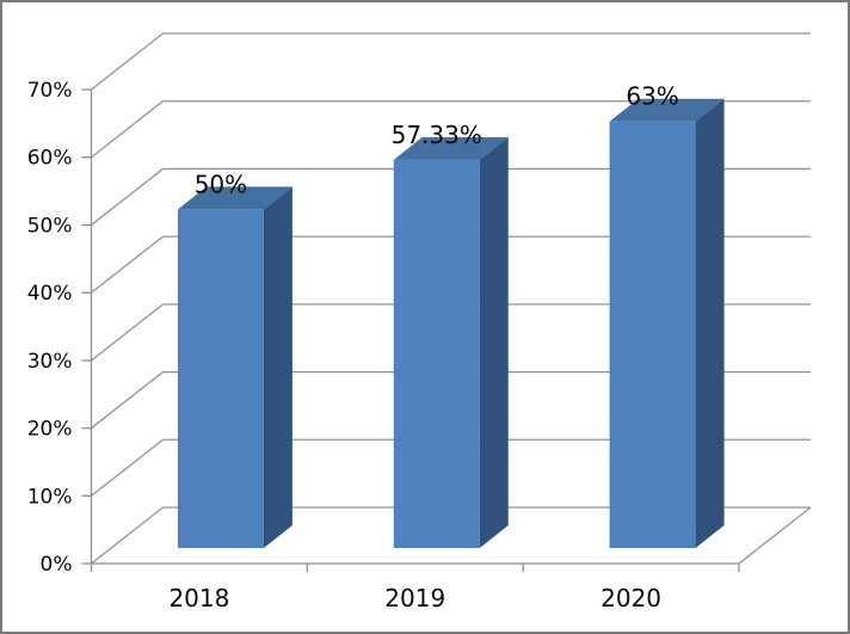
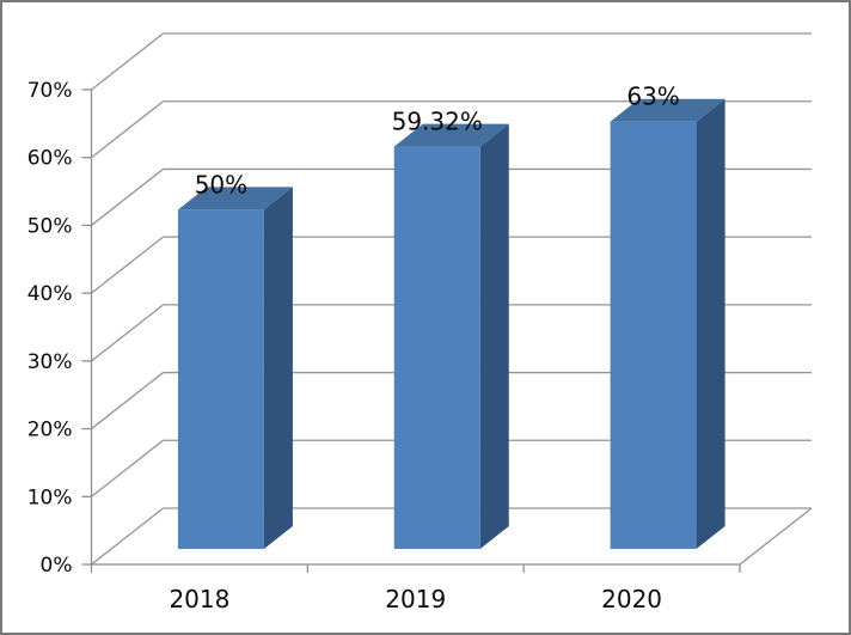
2019: 57.33% -> 59.32%
